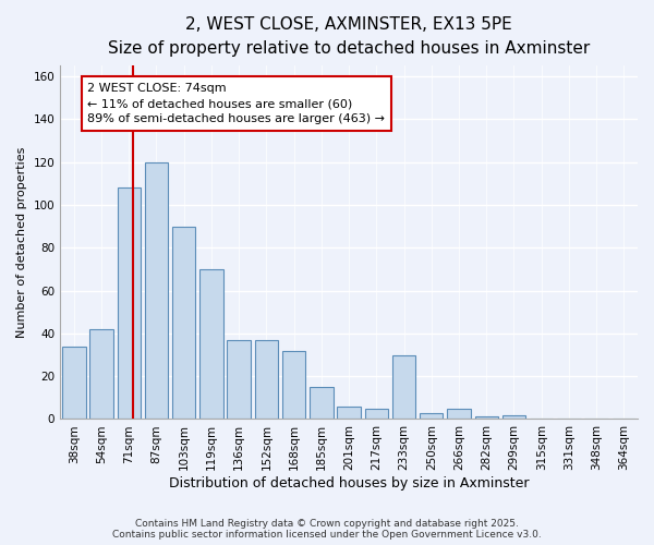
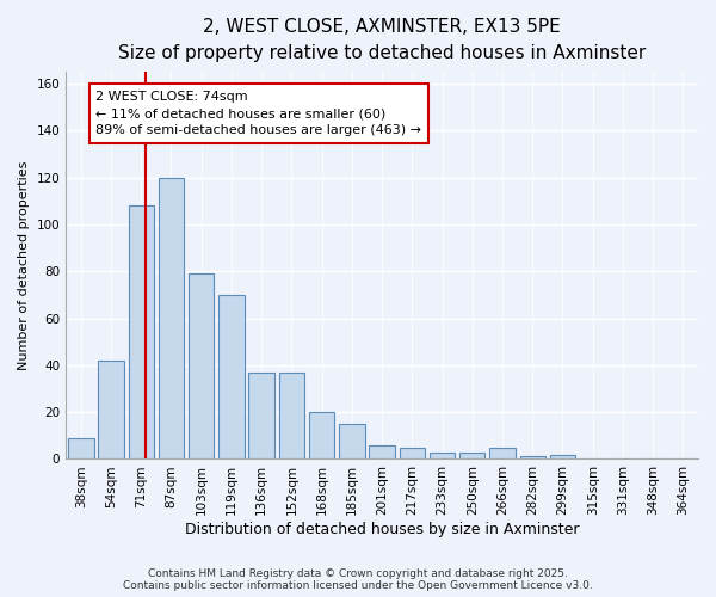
38sqm: 34 -> 9
103sqm: 90 -> 79
168sqm: 32 -> 20
233sqm: 30 -> 3
